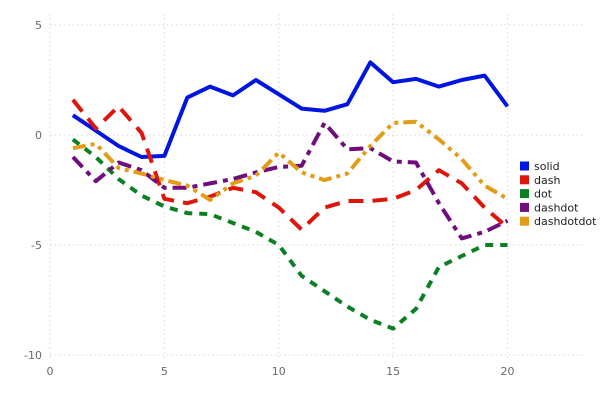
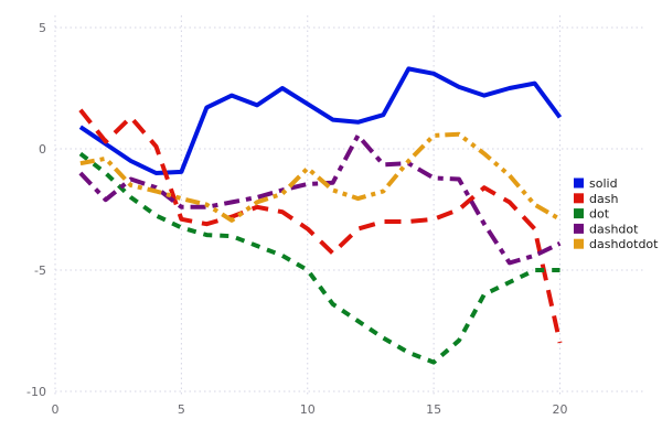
solid/15: 2.4 -> 3.1
dash/20: -4.2 -> -8.0
